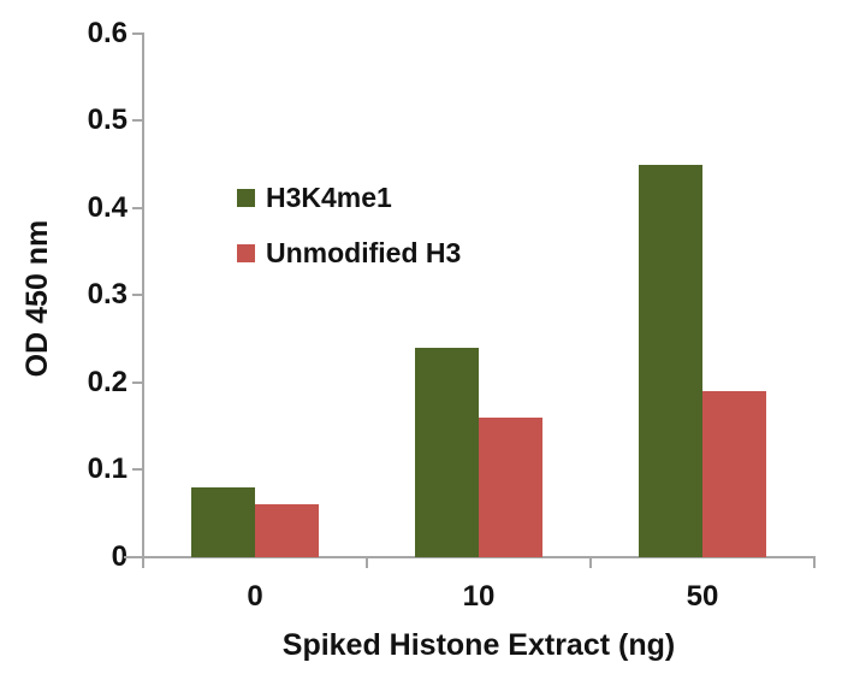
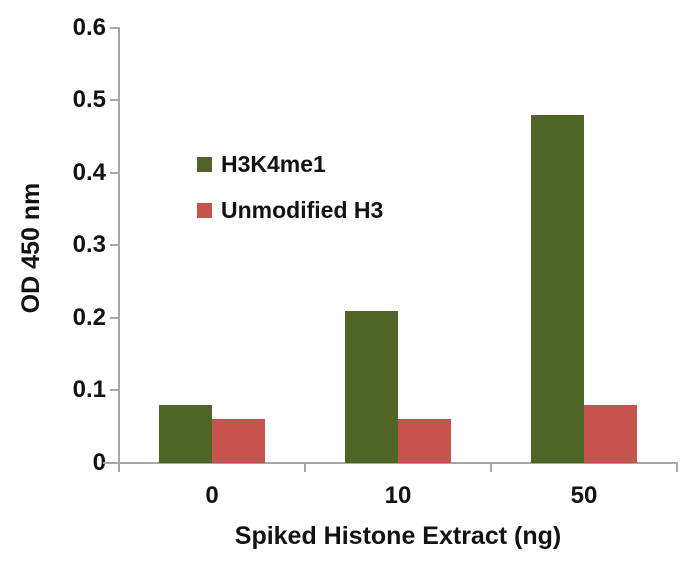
H3K4me1/10: 0.24 -> 0.21
Unmodified H3/10: 0.16 -> 0.06
H3K4me1/50: 0.45 -> 0.48
Unmodified H3/50: 0.19 -> 0.08
